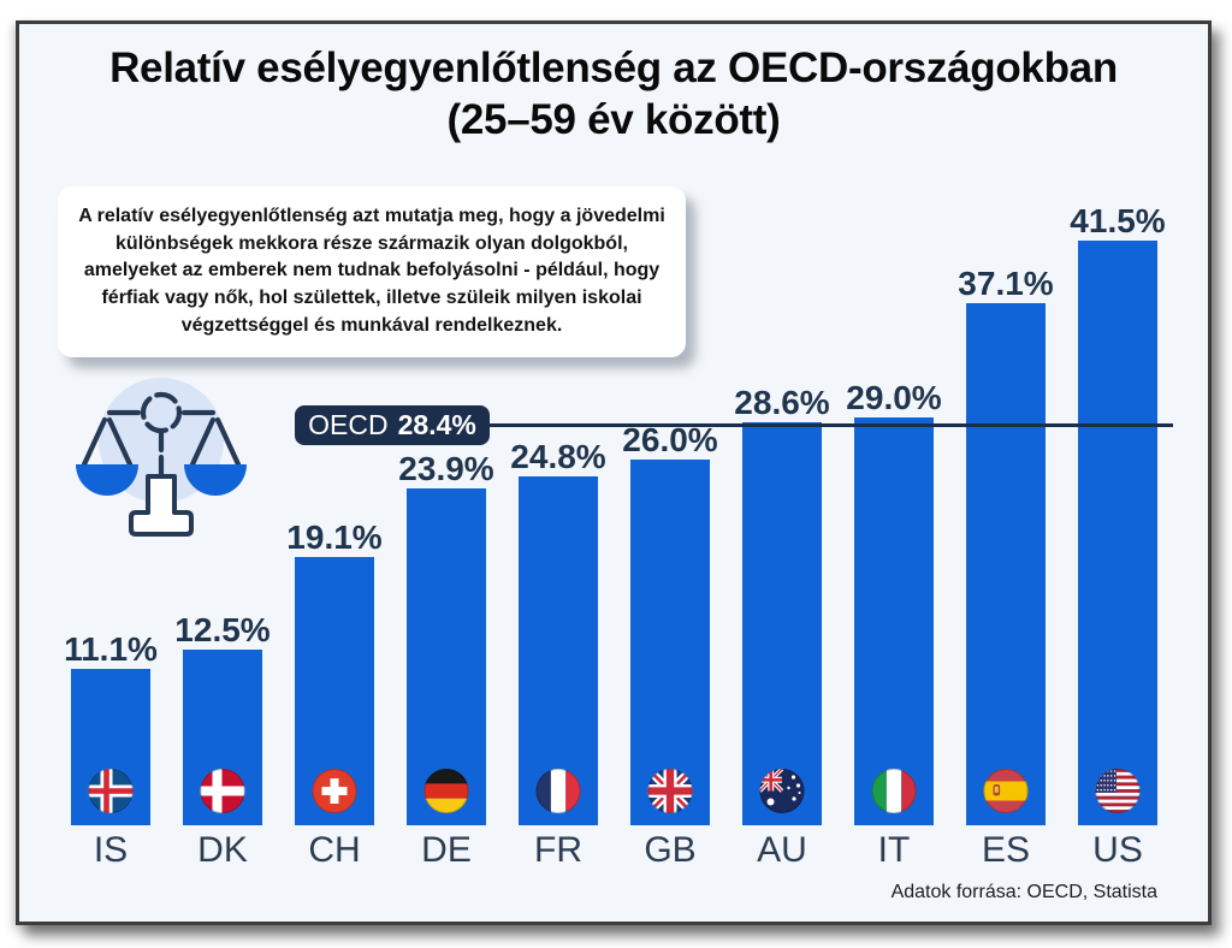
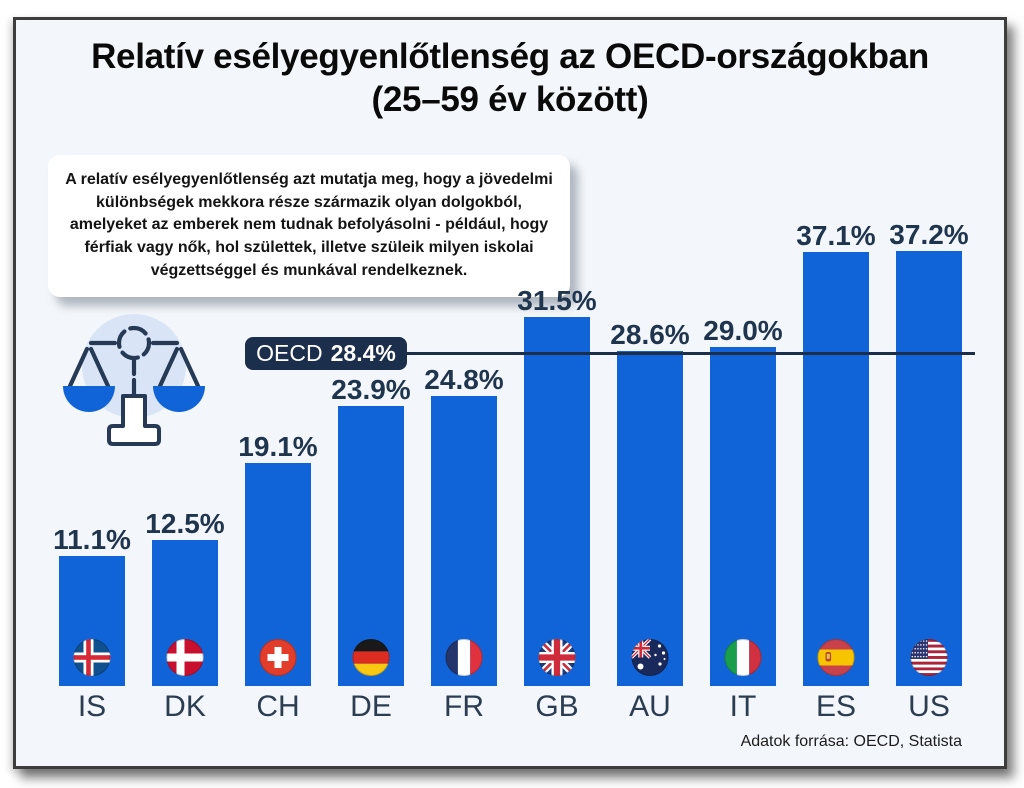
GB: 26.0% -> 31.5%
US: 41.5% -> 37.2%
